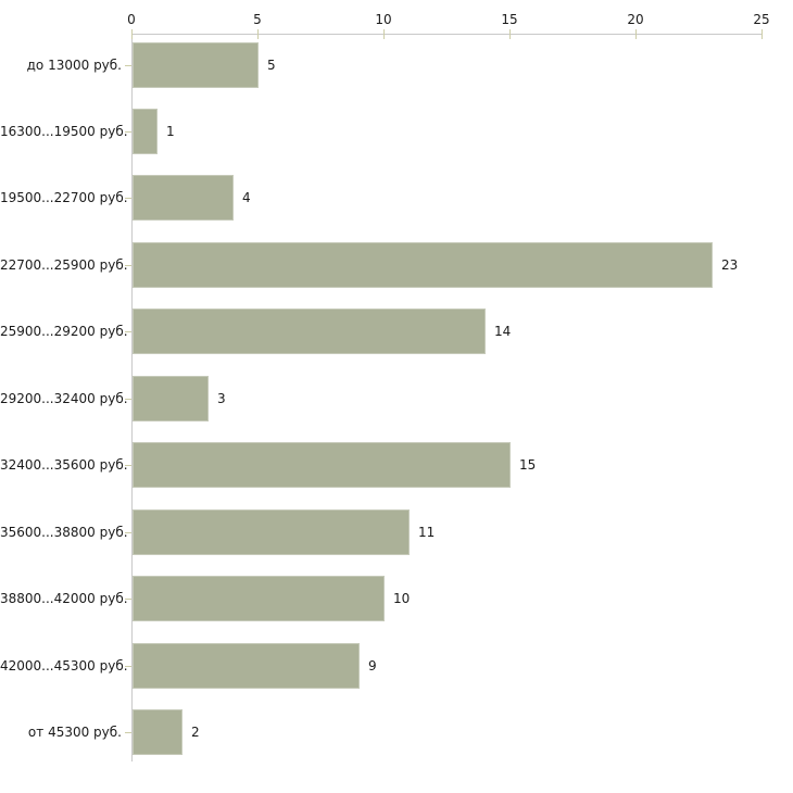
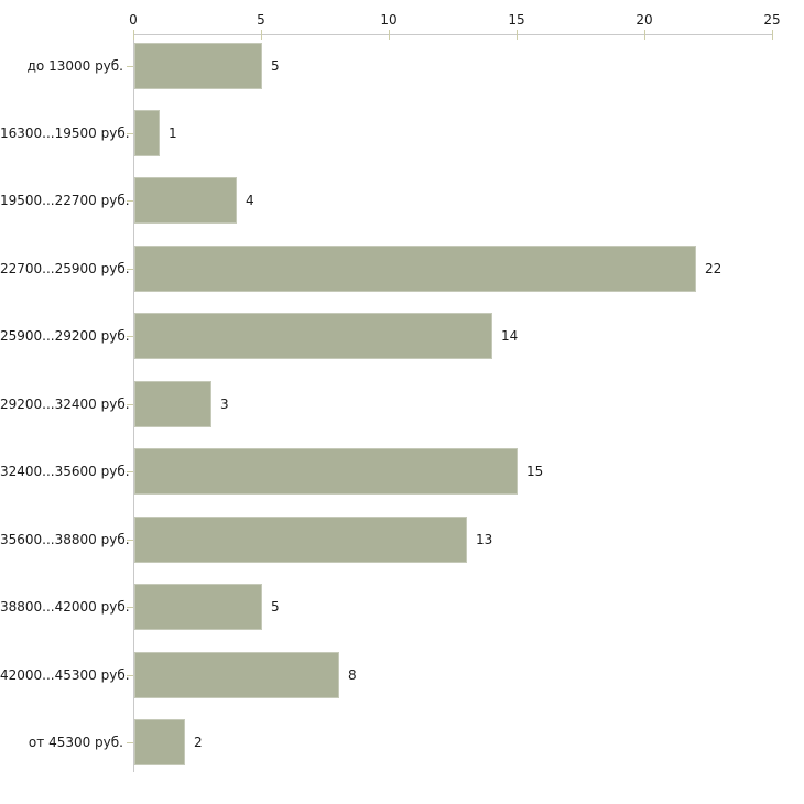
22700...25900 руб.: 23 -> 22
35600...38800 руб.: 11 -> 13
38800...42000 руб.: 10 -> 5
42000...45300 руб.: 9 -> 8
